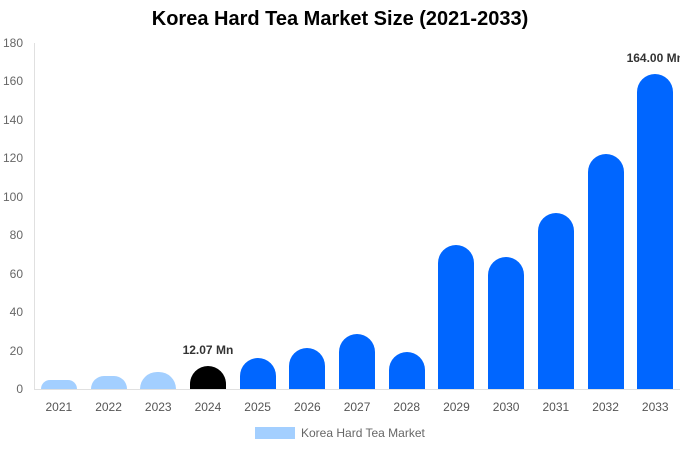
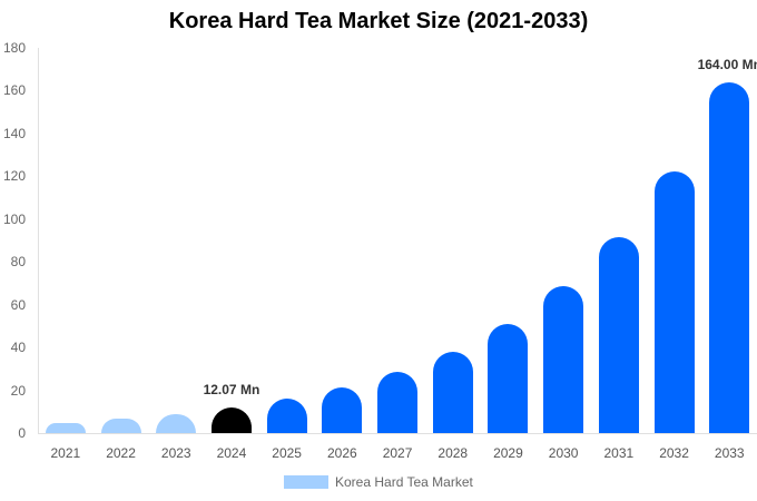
2028: 19 -> 38
2029: 75 -> 51
